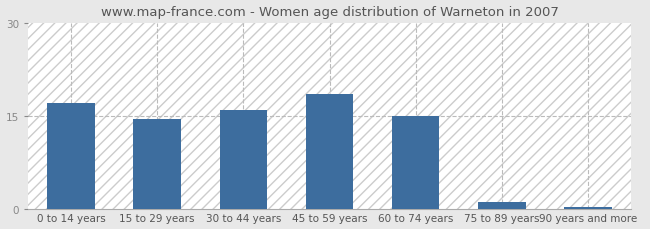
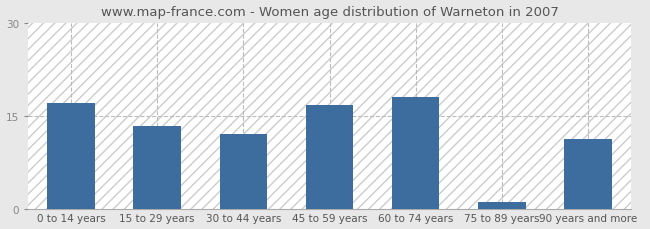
15 to 29 years: 14.5 -> 13.4
30 to 44 years: 16.0 -> 12.0
45 to 59 years: 18.5 -> 16.8
60 to 74 years: 15.0 -> 18.0
90 years and more: 0.2 -> 11.2
